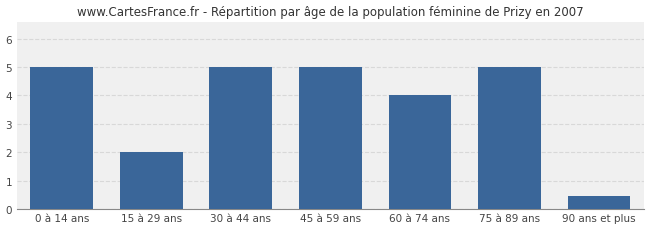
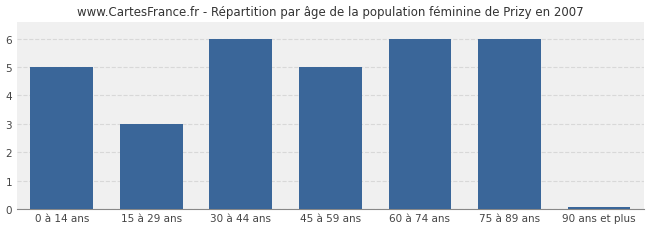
15 à 29 ans: 2.00 -> 3.00
30 à 44 ans: 5.00 -> 6.00
60 à 74 ans: 4.00 -> 6.00
75 à 89 ans: 5.00 -> 6.00
90 ans et plus: 0.45 -> 0.07
